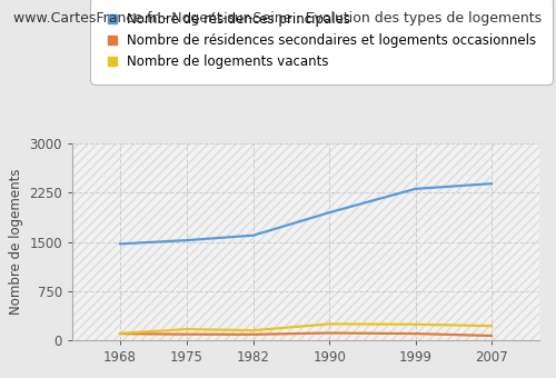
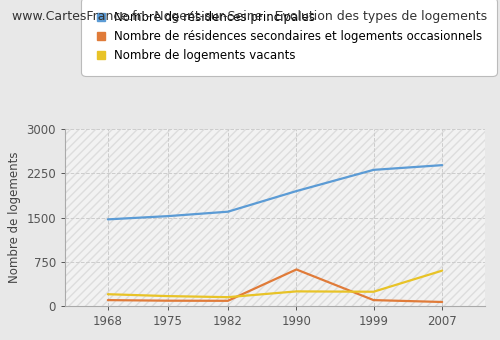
Nombre de logements vacants/1968: 100 -> 200
Nombre de résidences secondaires et logements occasionnels/1990: 110 -> 620
Nombre de logements vacants/2007: 220 -> 600
